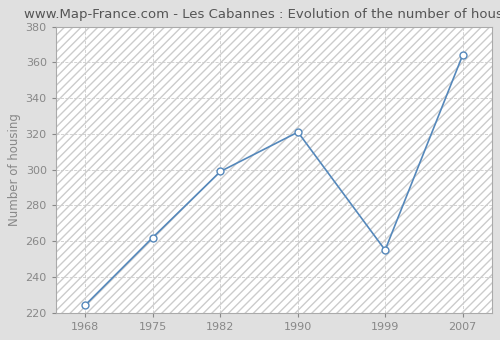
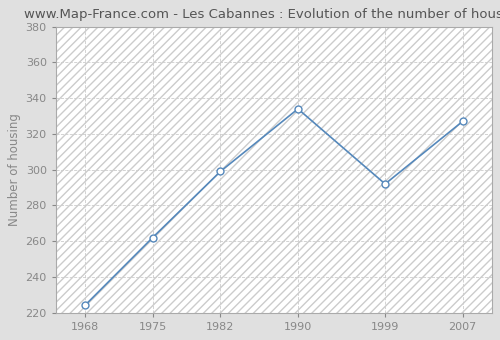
1990: 321 -> 334
1999: 255 -> 292
2007: 364 -> 327
